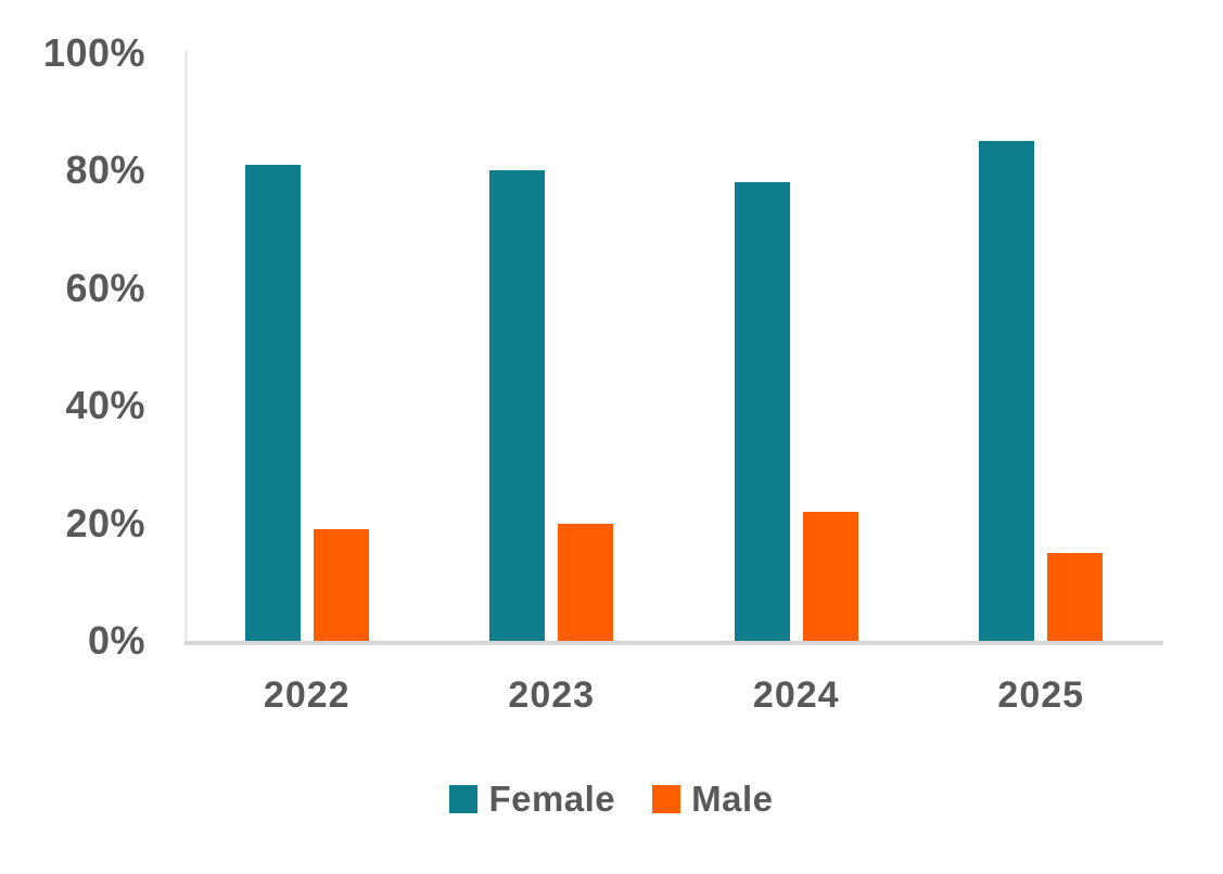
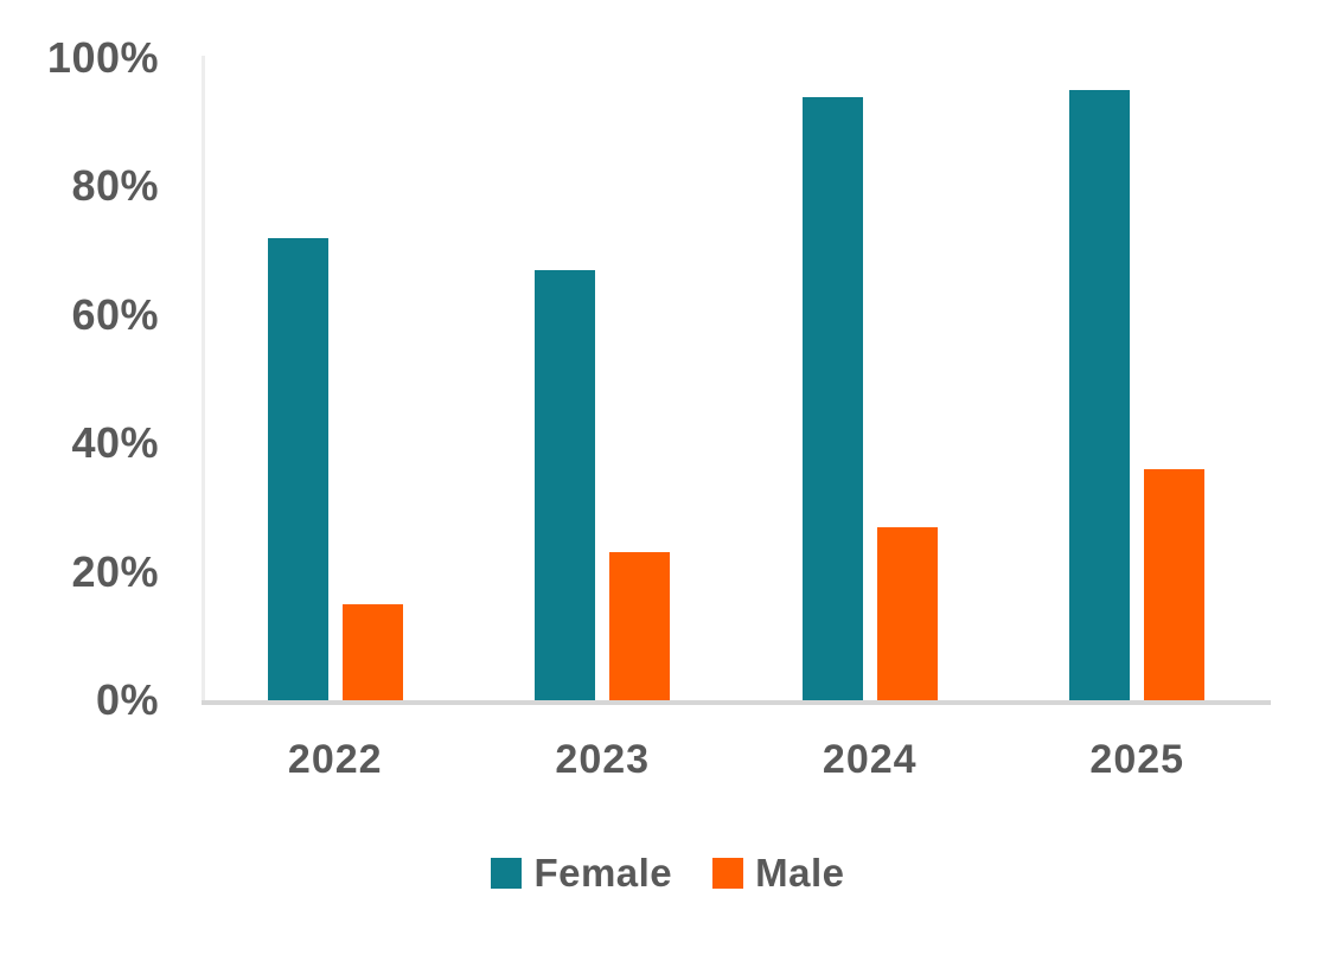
Female/2022: 81% -> 72%
Male/2022: 19% -> 15%
Female/2023: 80% -> 67%
Male/2023: 20% -> 23%
Female/2024: 78% -> 94%
Male/2024: 22% -> 27%
Female/2025: 85% -> 95%
Male/2025: 15% -> 36%
